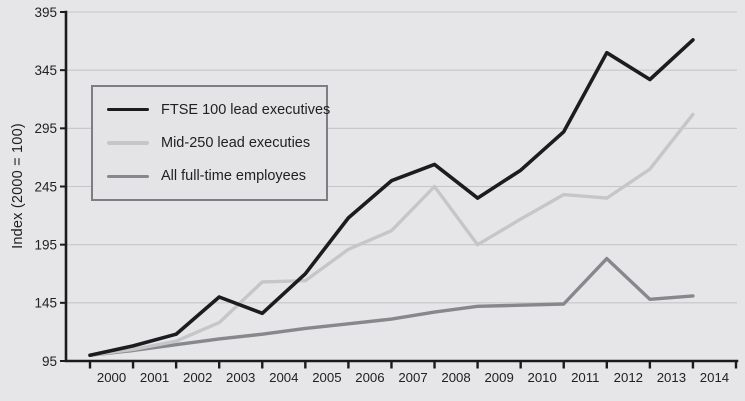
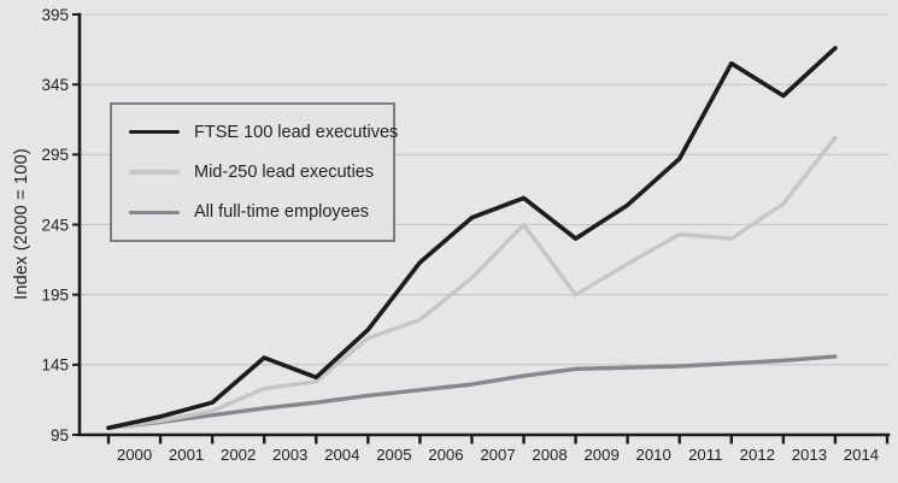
Mid-250 lead executies/2004: 163 -> 133
Mid-250 lead executies/2006: 191 -> 177
All full-time employees/2012: 183 -> 146
